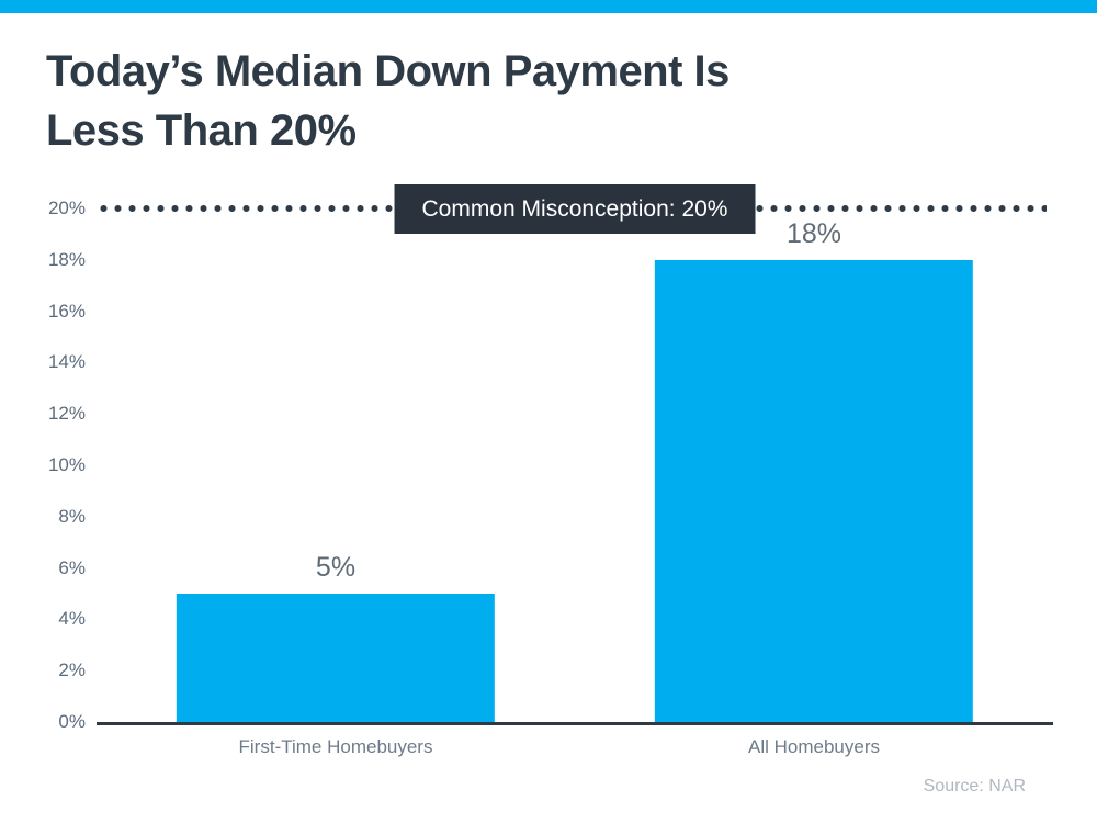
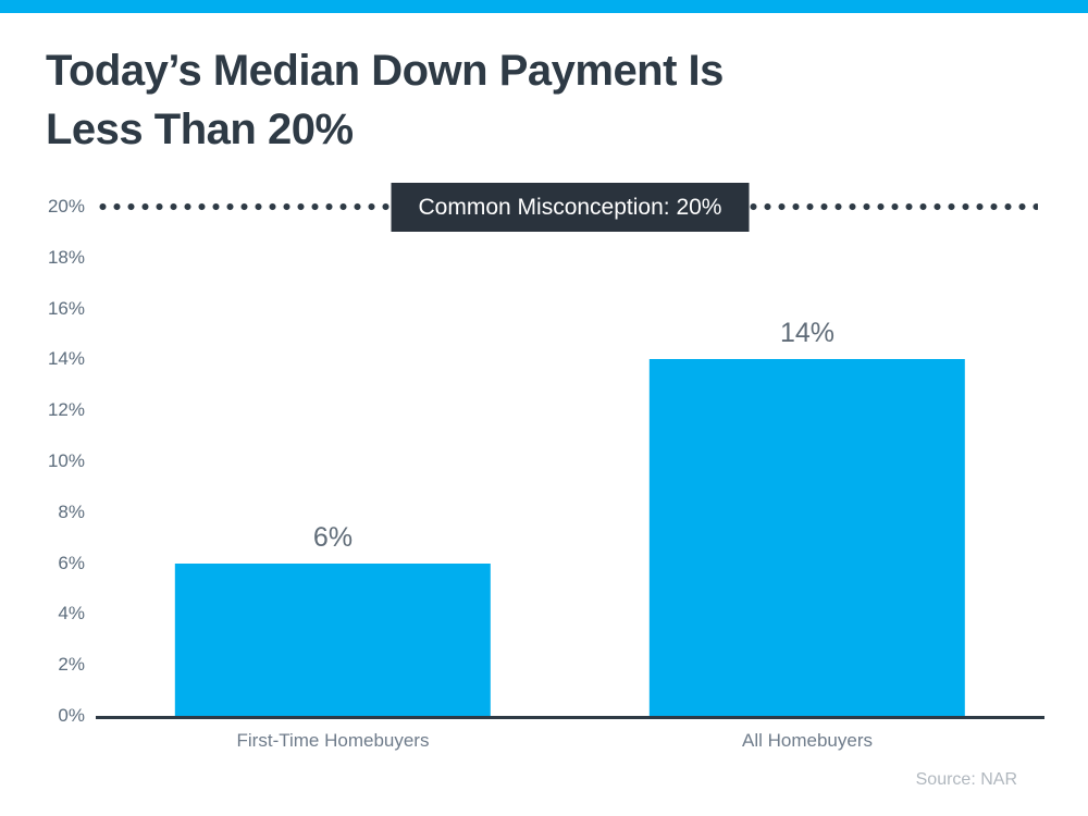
First-Time Homebuyers: 5% -> 6%
All Homebuyers: 18% -> 14%
